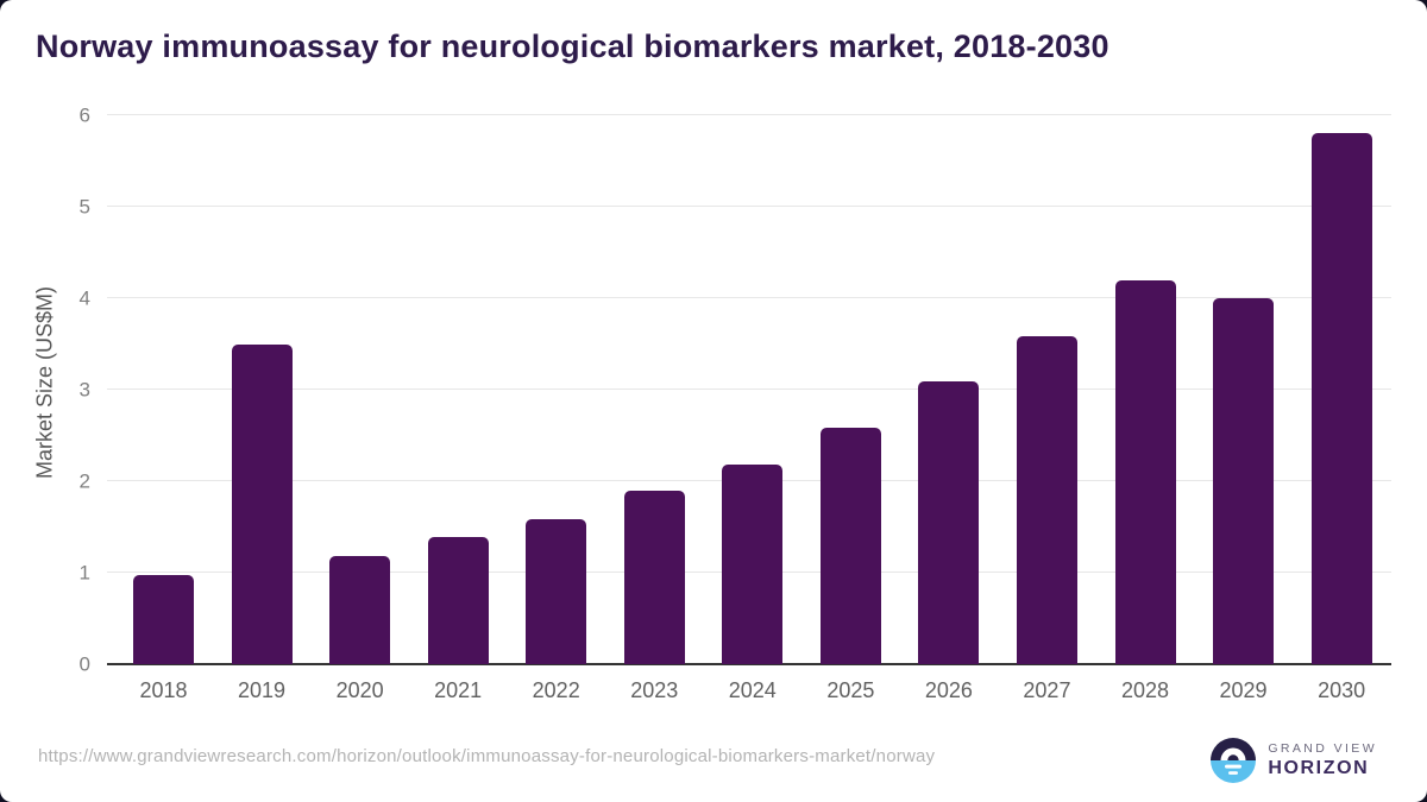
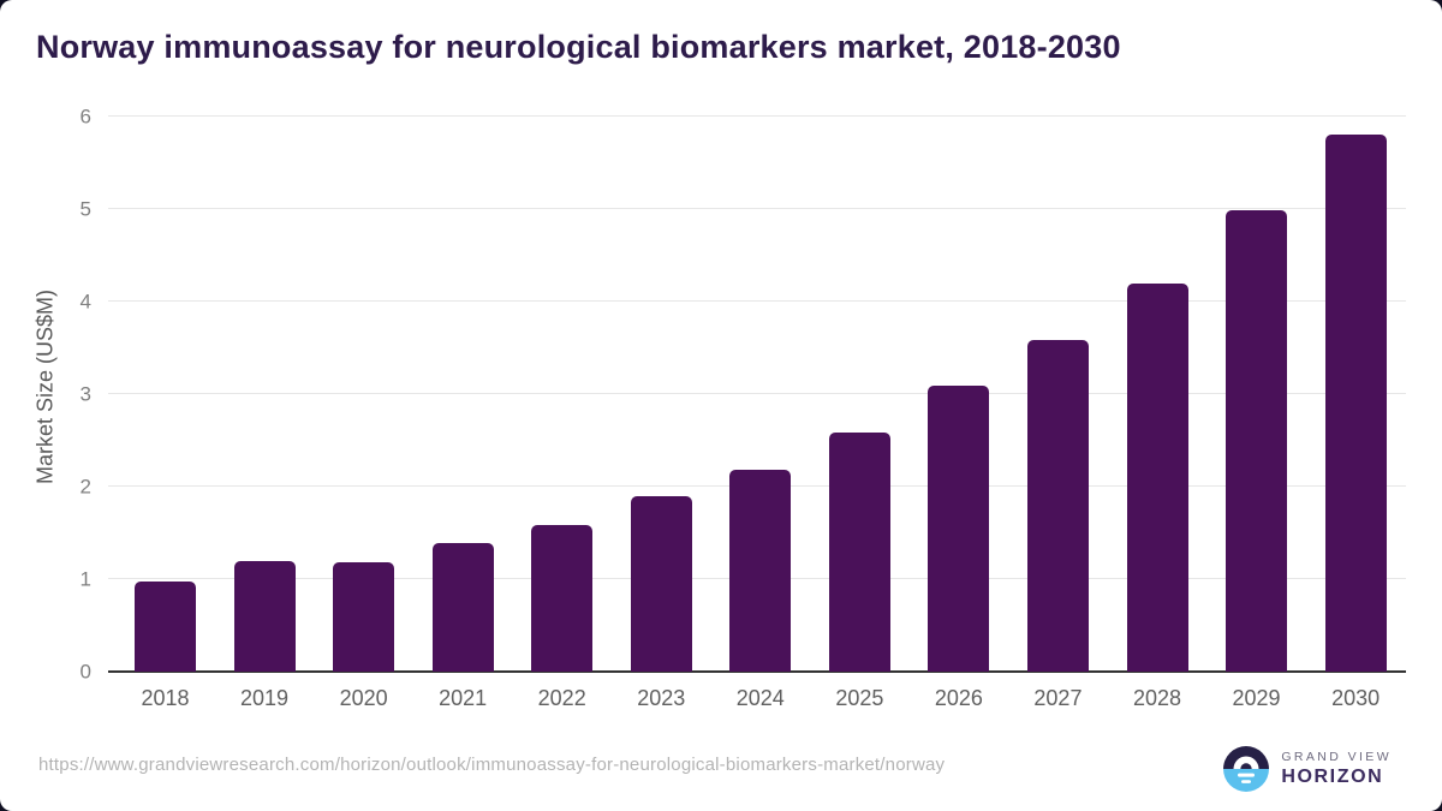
2019: 3.5 -> 1.2
2029: 4.0 -> 5.0
